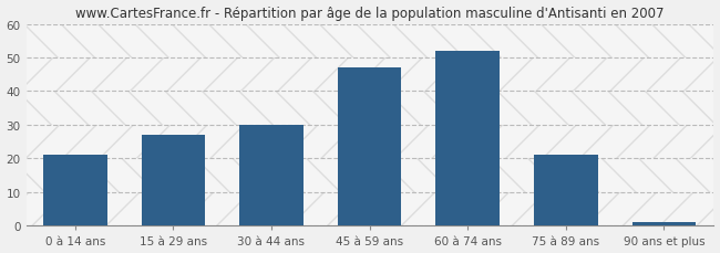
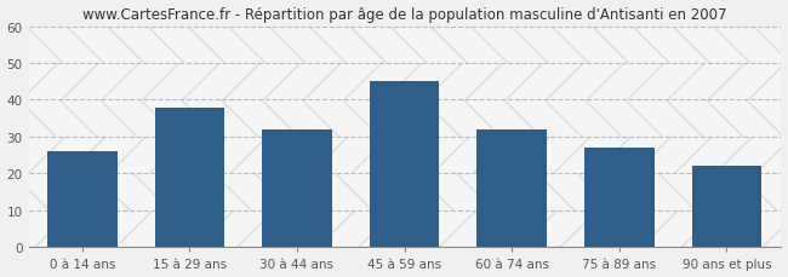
0 à 14 ans: 21 -> 26
15 à 29 ans: 27 -> 38
30 à 44 ans: 30 -> 32
45 à 59 ans: 47 -> 45
60 à 74 ans: 52 -> 32
75 à 89 ans: 21 -> 27
90 ans et plus: 1 -> 22
